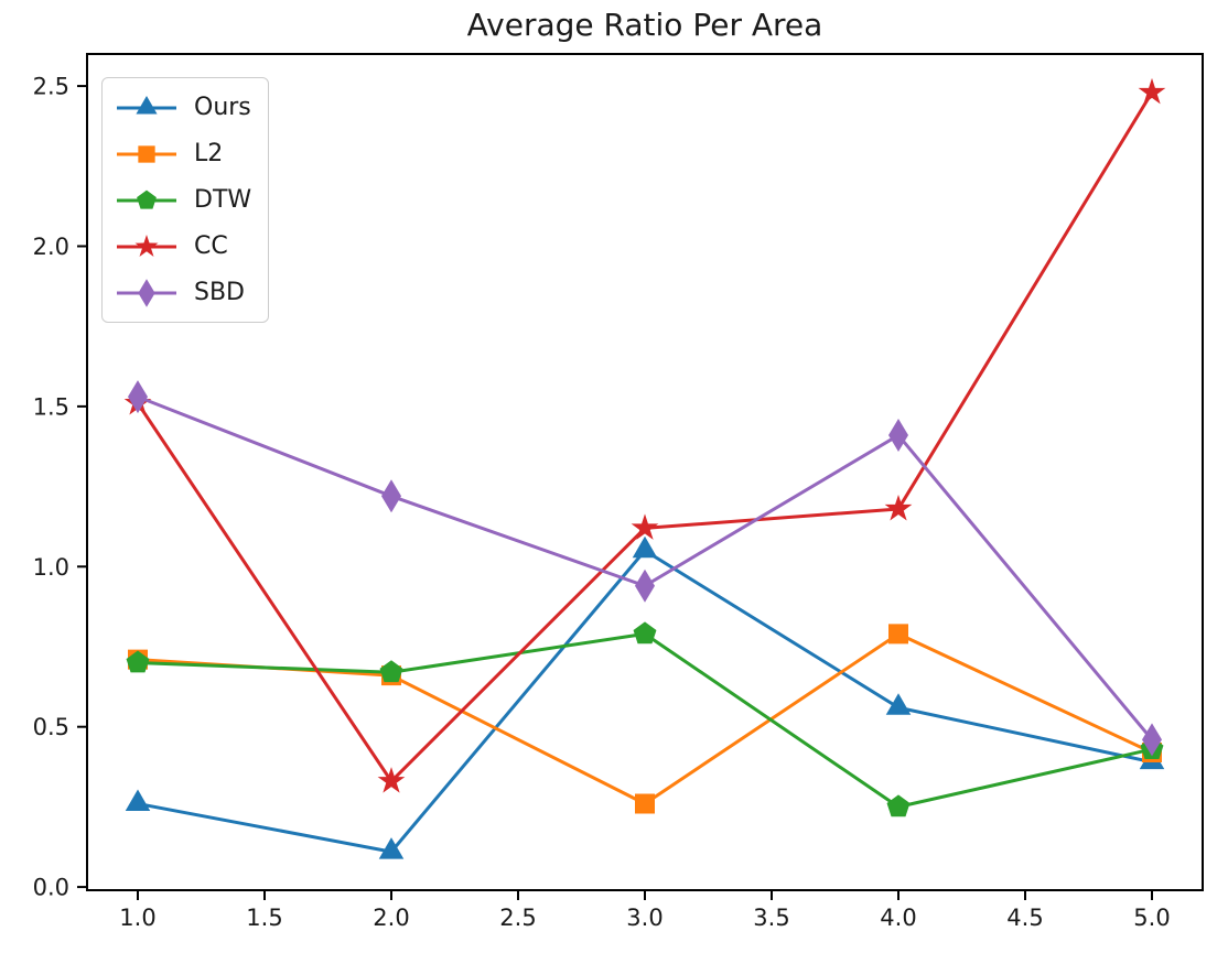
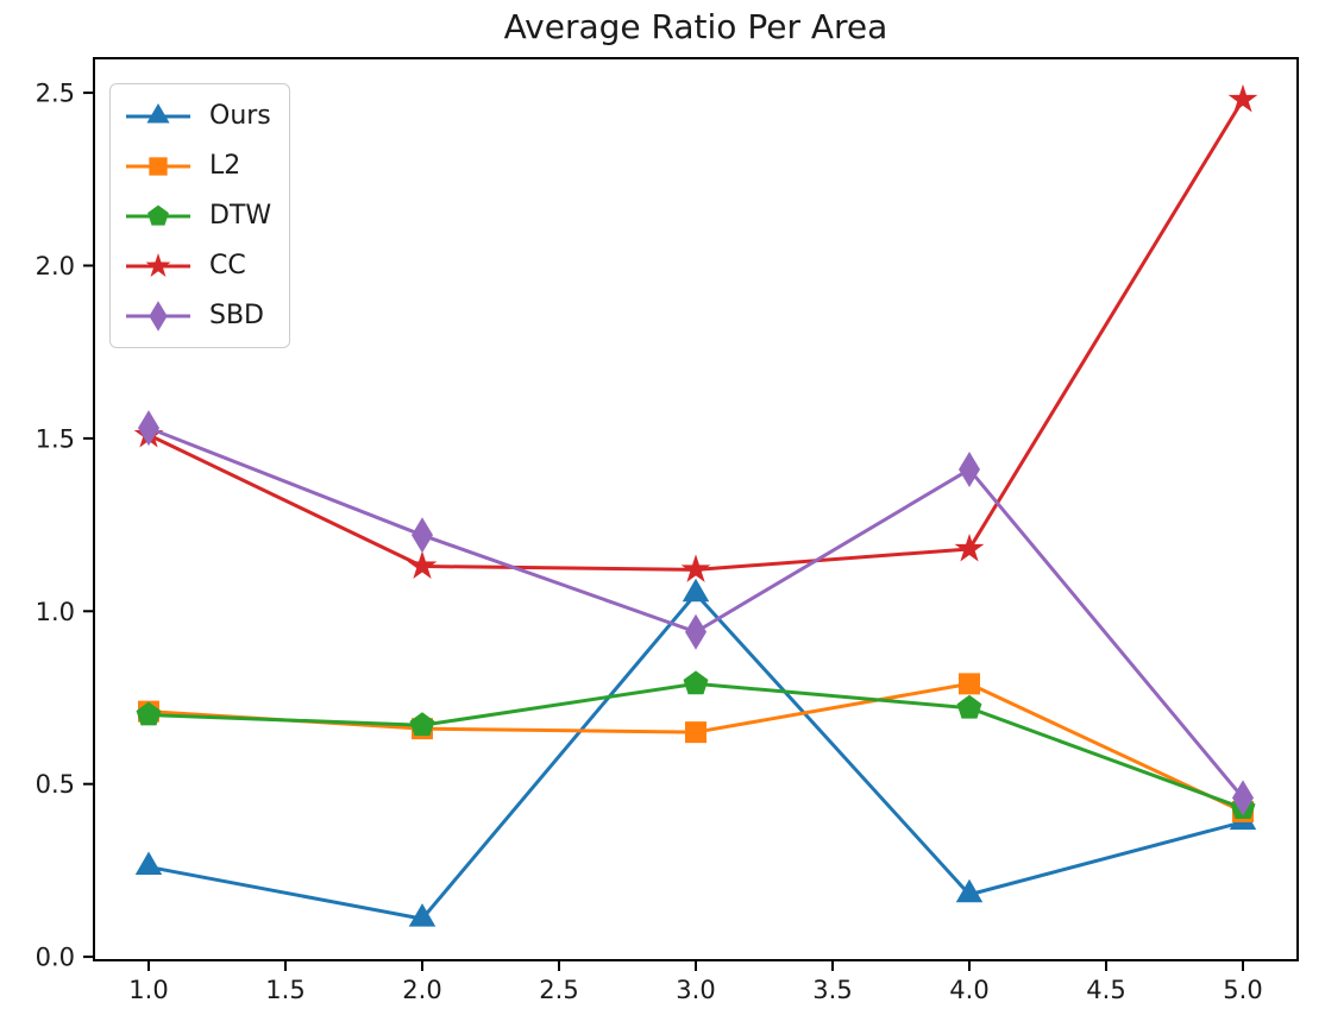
CC/2.0: 0.33 -> 1.13
L2/3.0: 0.26 -> 0.65
Ours/4.0: 0.56 -> 0.18
DTW/4.0: 0.25 -> 0.72
